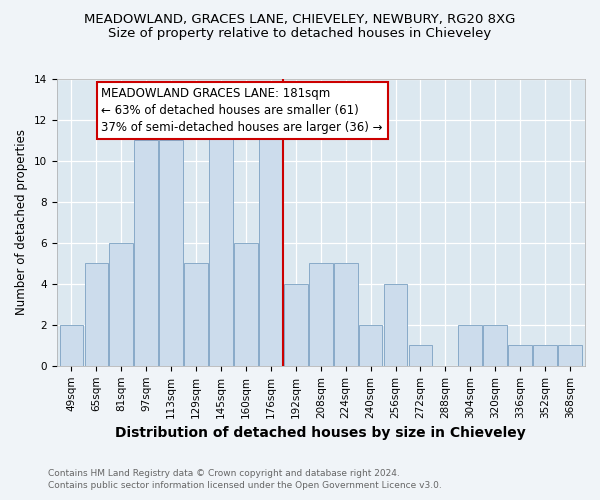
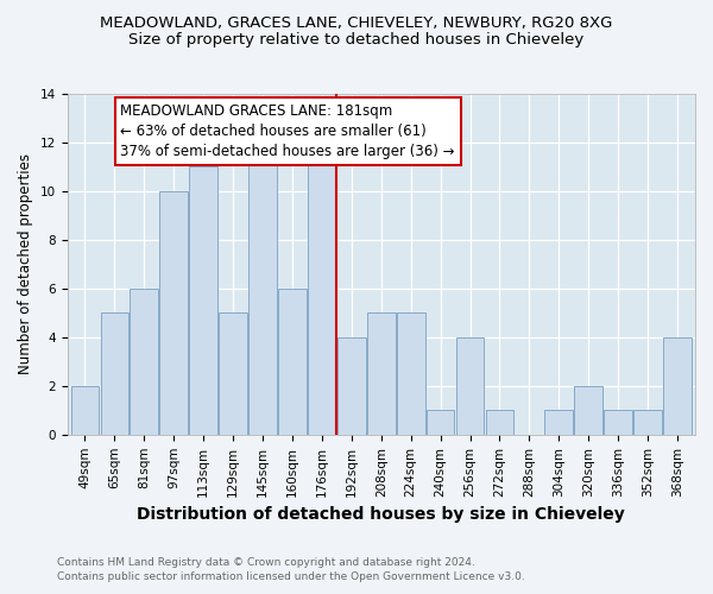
97sqm: 11 -> 10
240sqm: 2 -> 1
304sqm: 2 -> 1
368sqm: 1 -> 4
